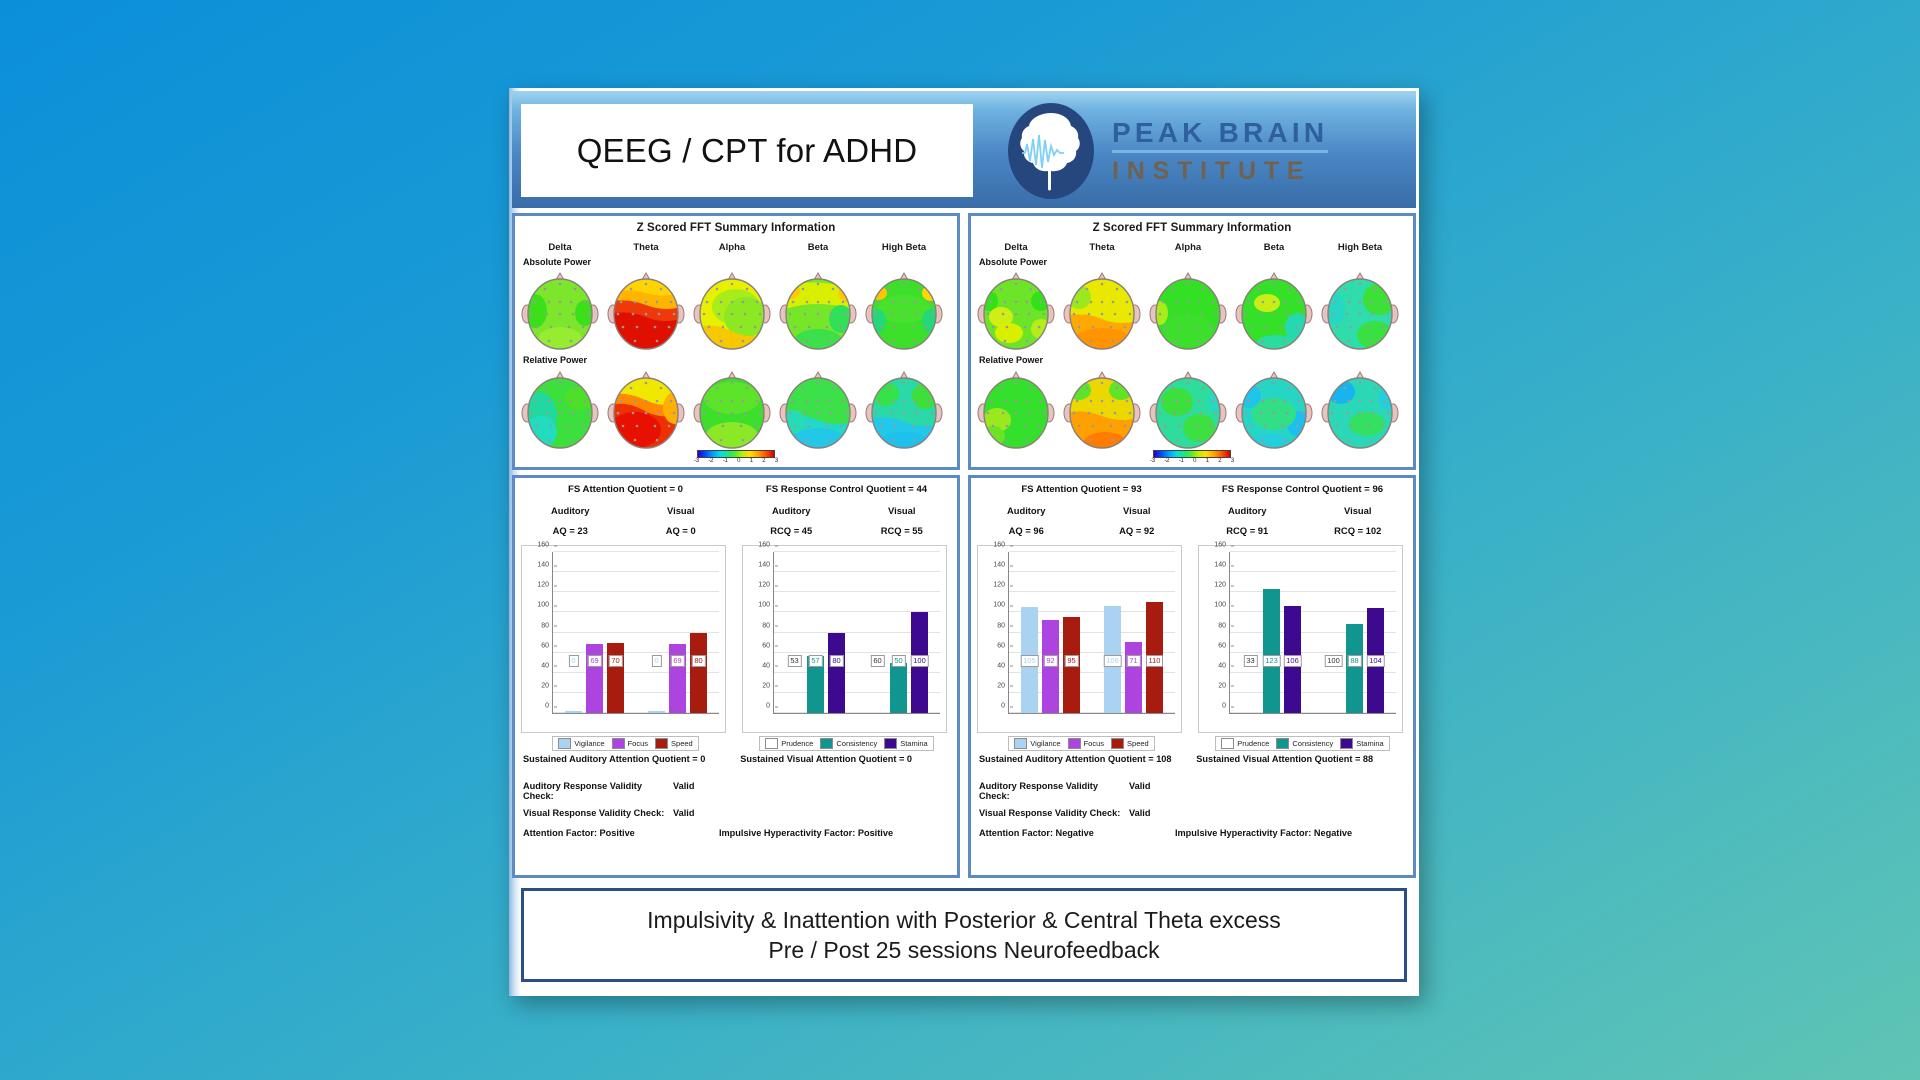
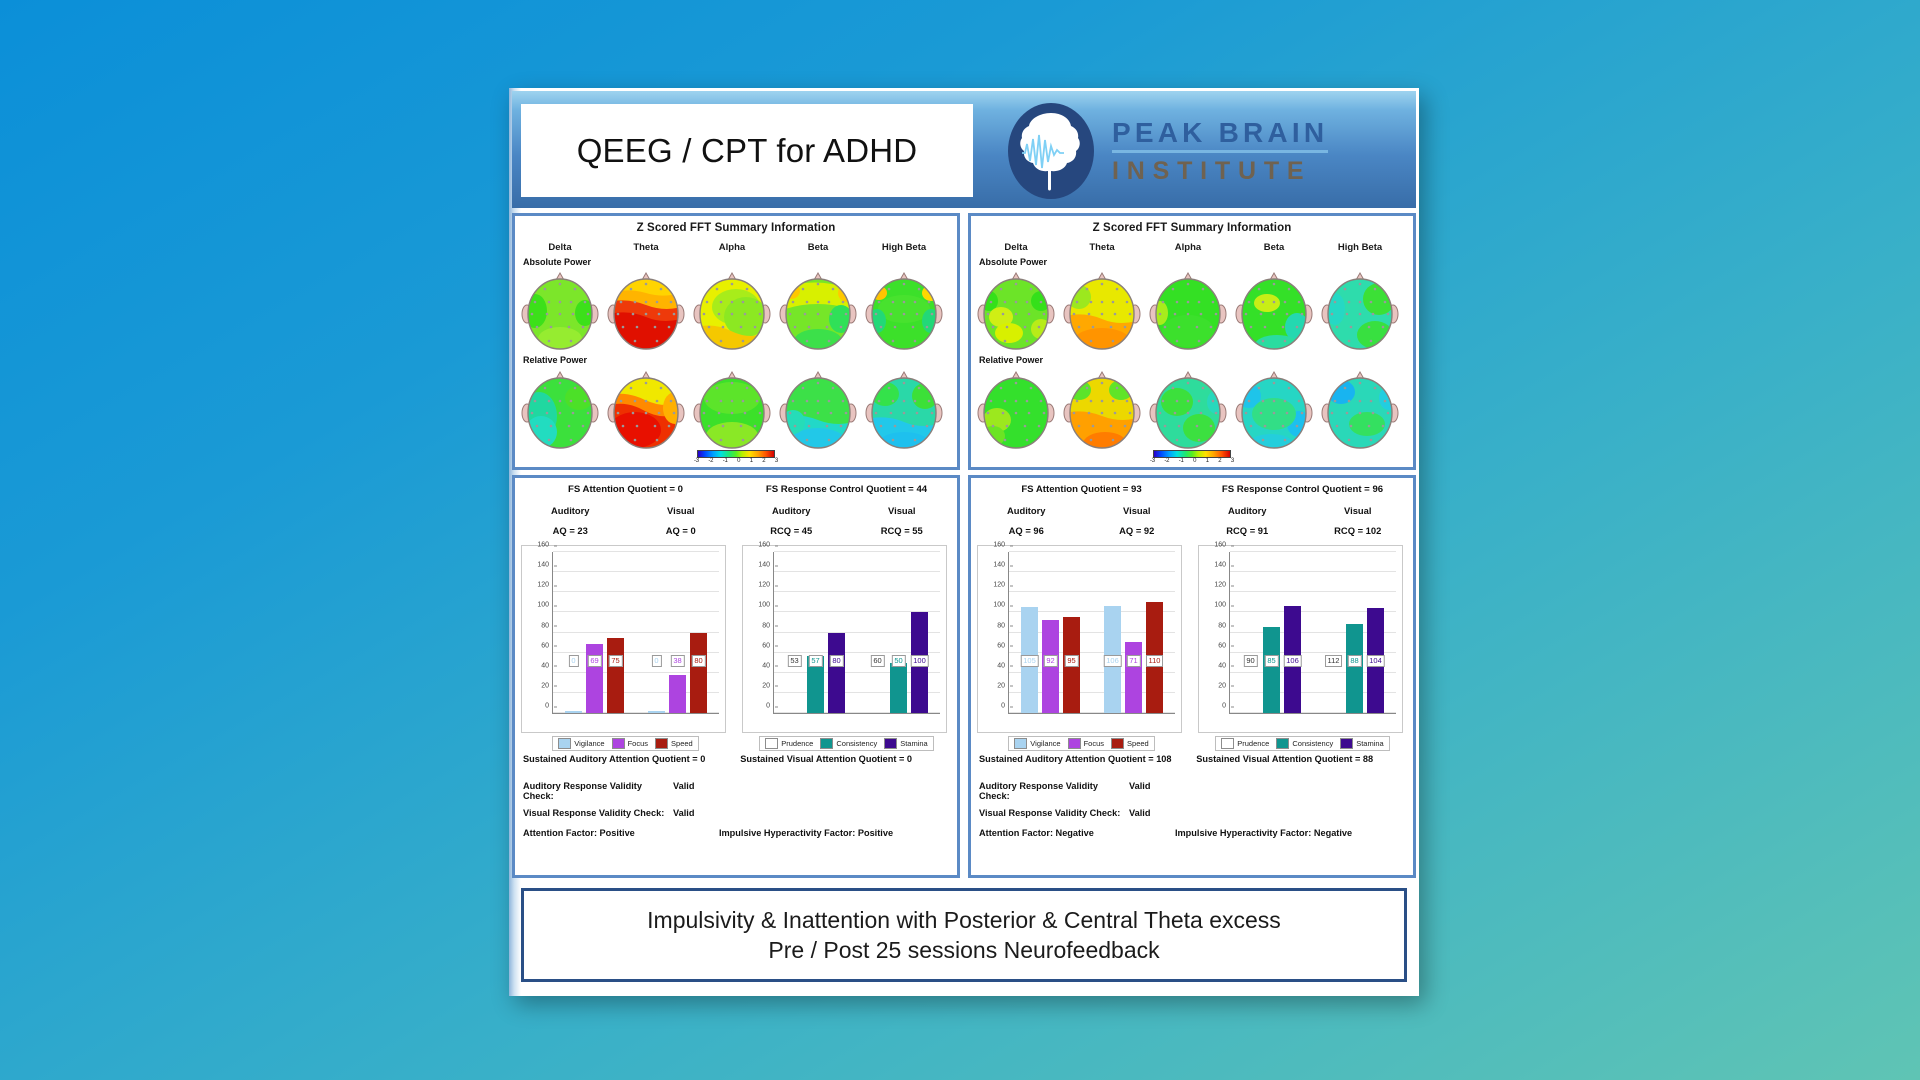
FS Attention Quotient = 0/Speed/Auditory: 70 -> 75
FS Attention Quotient = 0/Focus/Visual: 69 -> 38
FS Response Control Quotient = 96/Prudence/Auditory: 33 -> 90
FS Response Control Quotient = 96/Consistency/Auditory: 123 -> 85
FS Response Control Quotient = 96/Prudence/Visual: 100 -> 112
